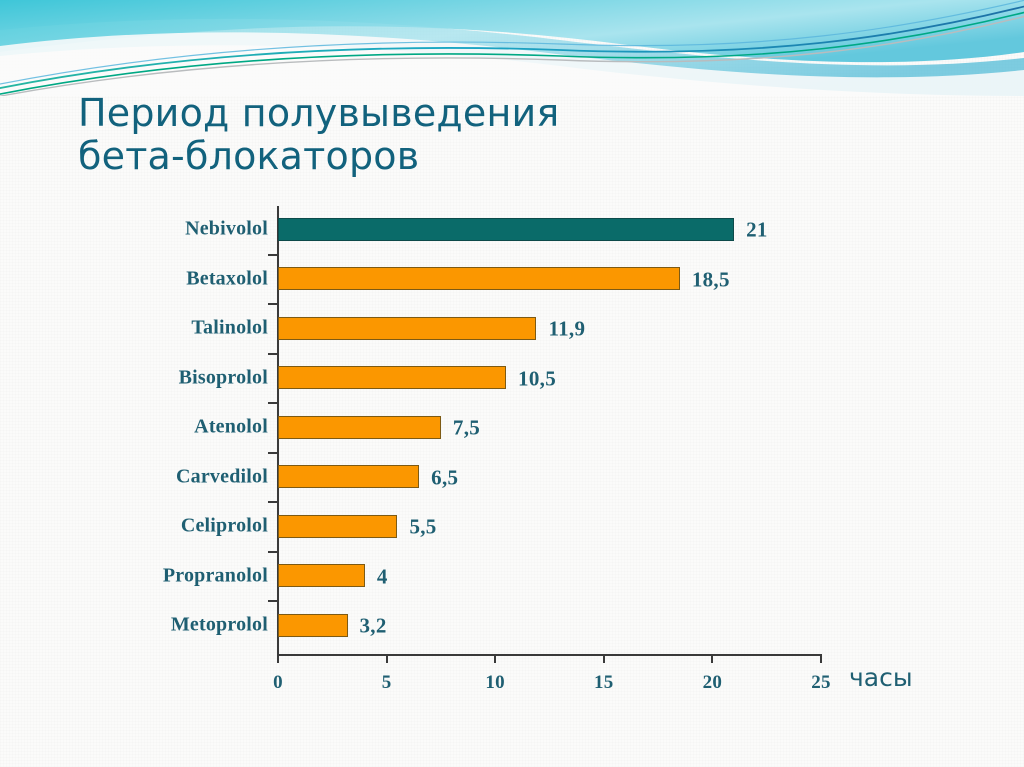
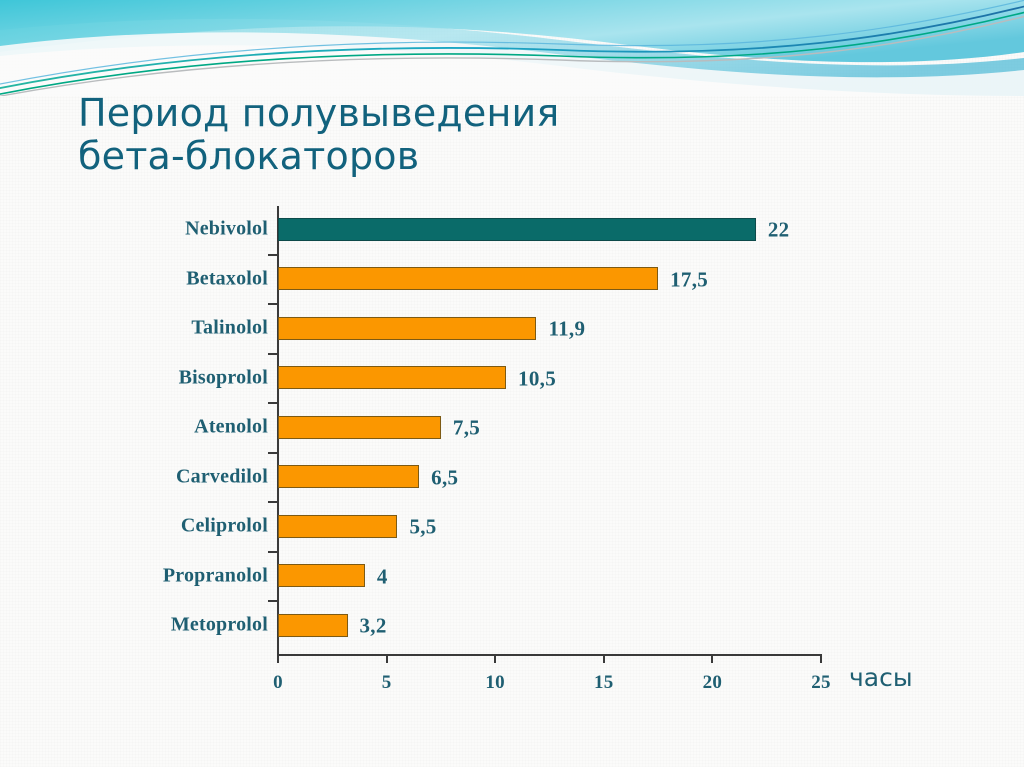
Nebivolol: 21 -> 22
Betaxolol: 18,5 -> 17,5
